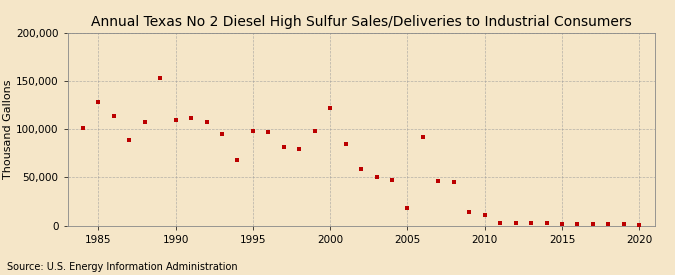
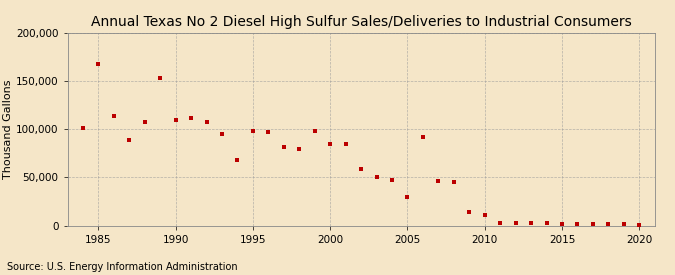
1985: 128,000 -> 168,000
2000: 122,000 -> 85,000
2005: 18,000 -> 30,000
